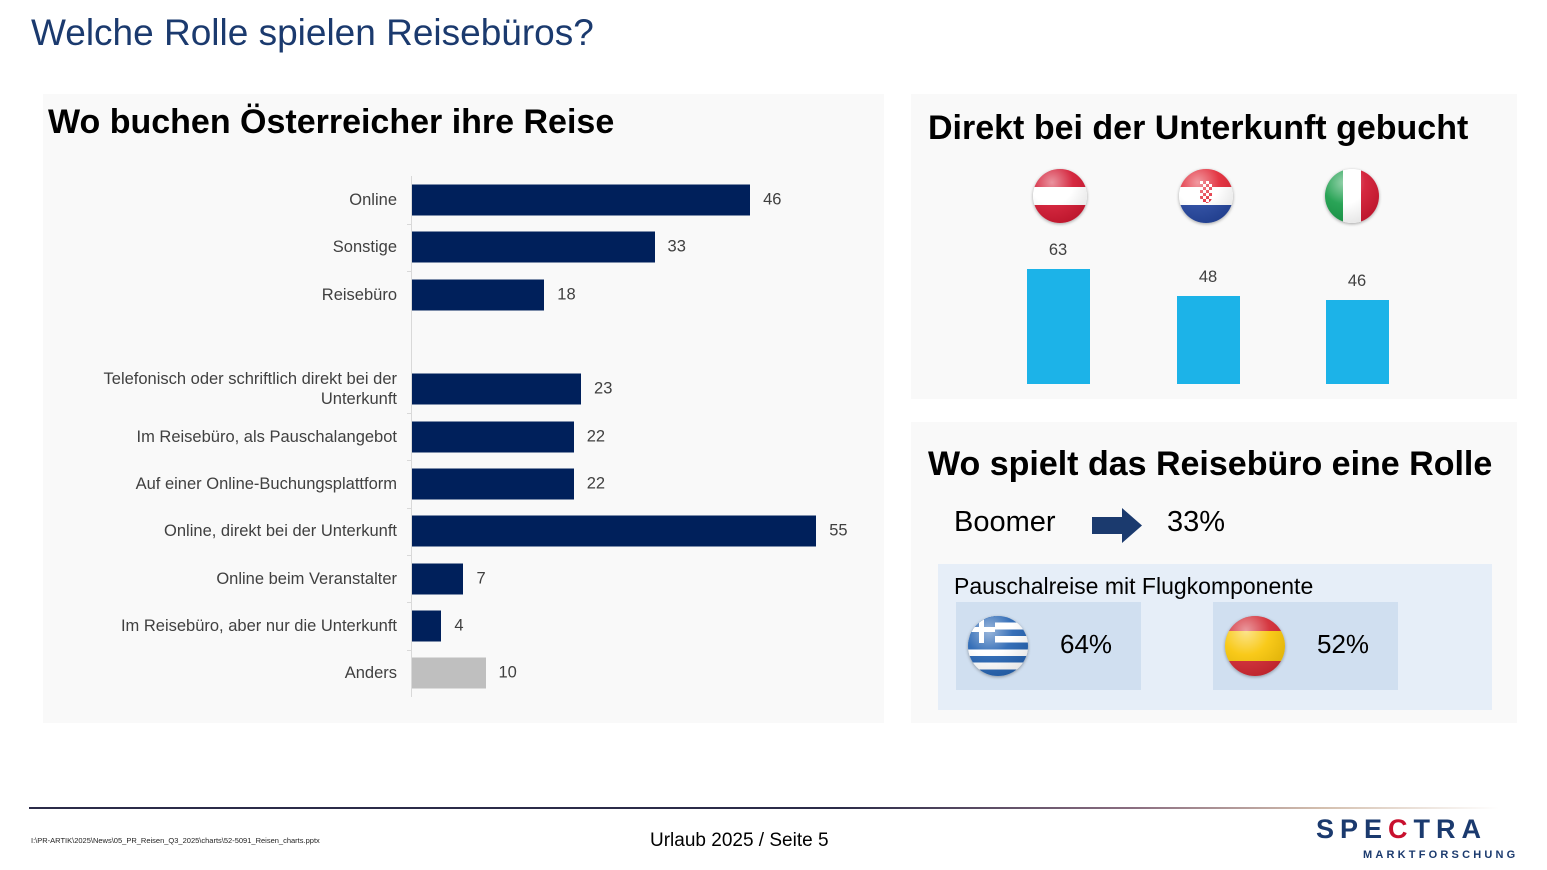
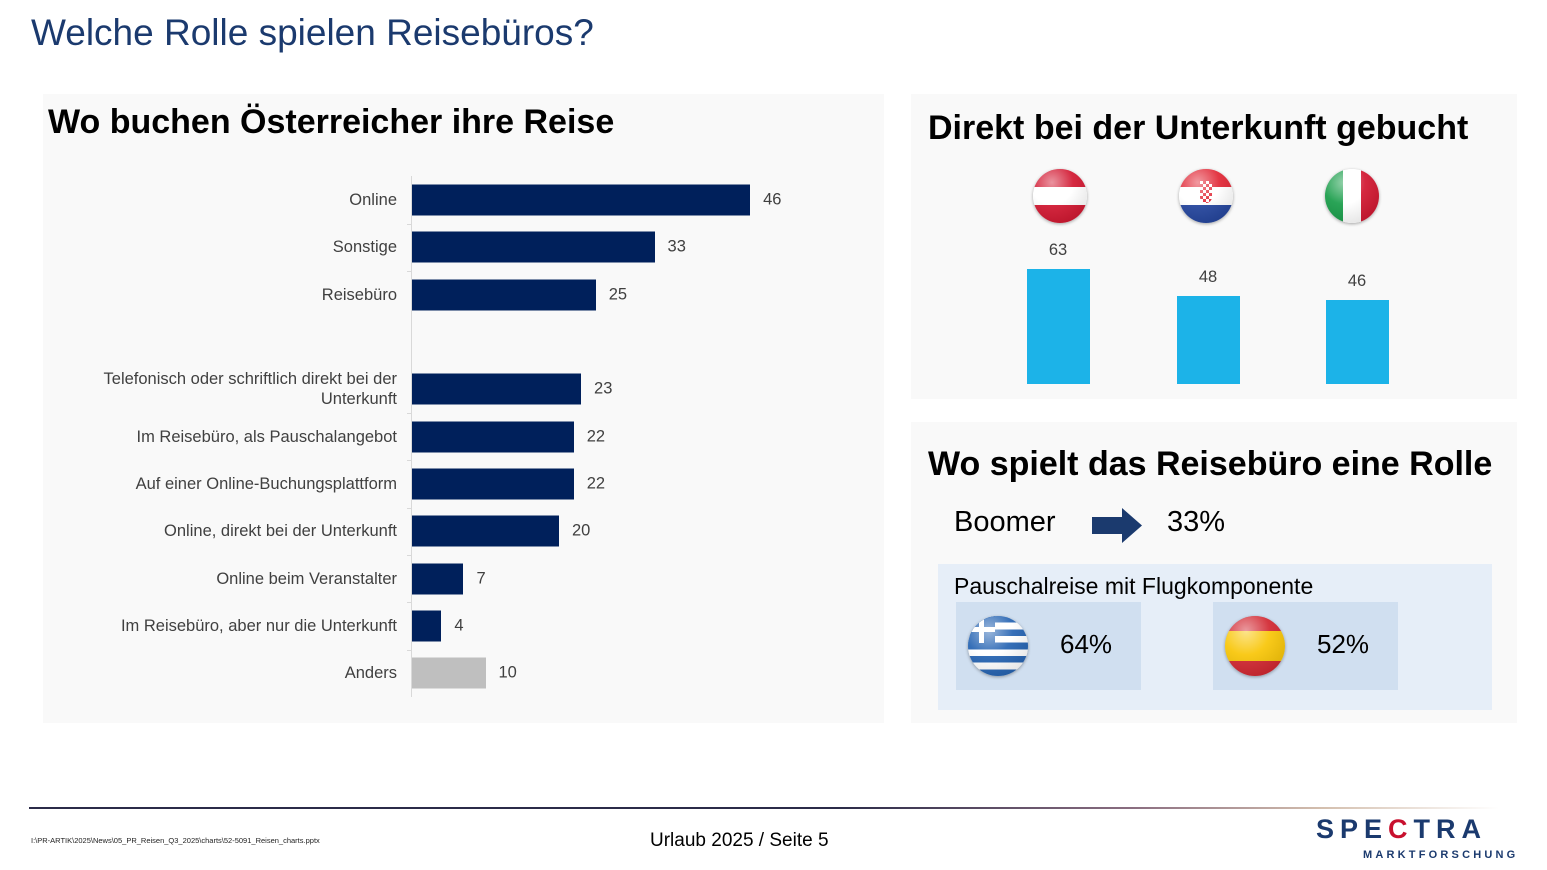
Wo buchen Österreicher ihre Reise/Reisebüro: 18 -> 25
Wo buchen Österreicher ihre Reise/Online, direkt bei der Unterkunft: 55 -> 20
